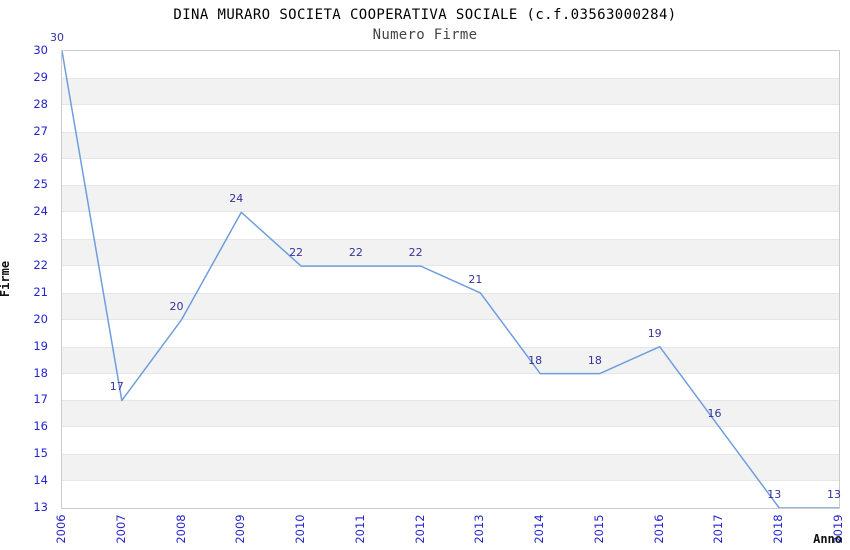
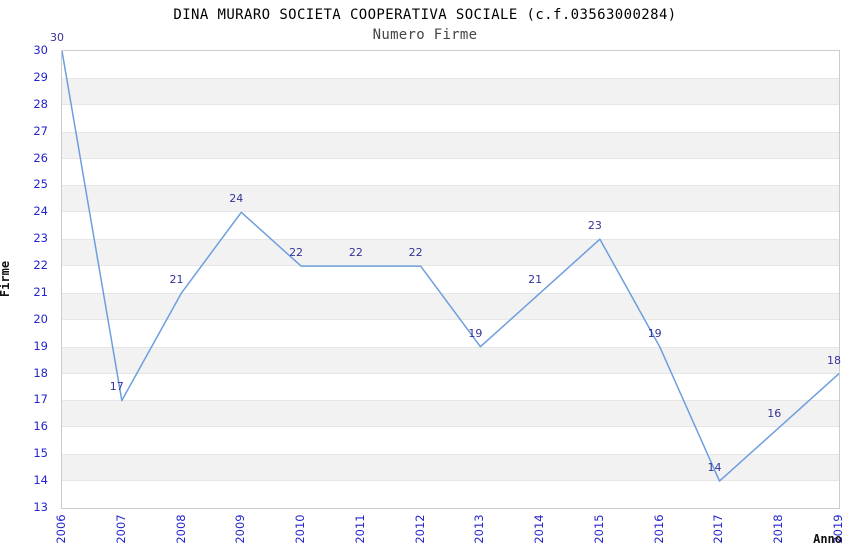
2008: 20 -> 21
2013: 21 -> 19
2014: 18 -> 21
2015: 18 -> 23
2017: 16 -> 14
2018: 13 -> 16
2019: 13 -> 18
